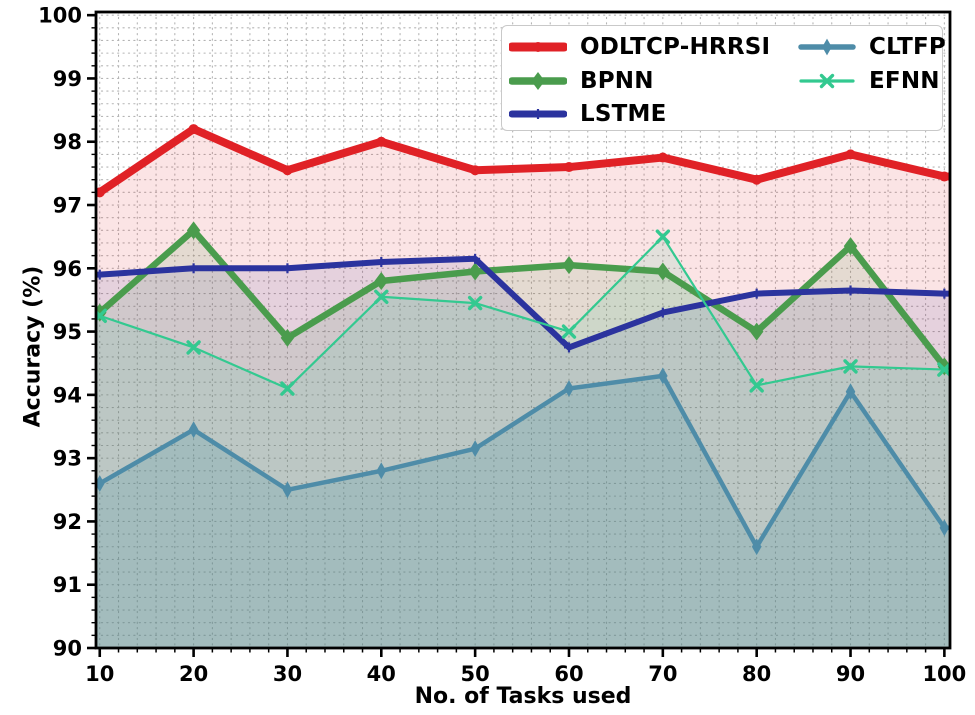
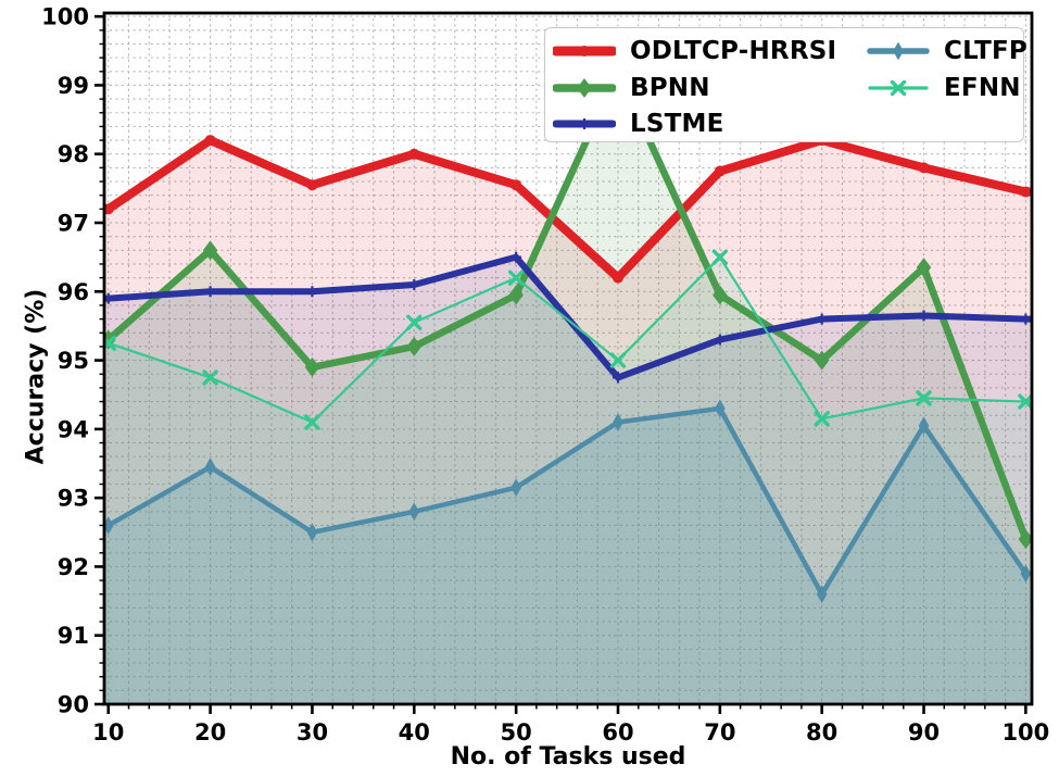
BPNN/40: 95.8 -> 95.2
LSTME/50: 96.2 -> 96.5
EFNN/50: 95.5 -> 96.2
ODLTCP-HRRSI/60: 97.6 -> 96.2
BPNN/60: 96.0 -> 99.2
ODLTCP-HRRSI/80: 97.4 -> 98.2
BPNN/100: 94.5 -> 92.4
